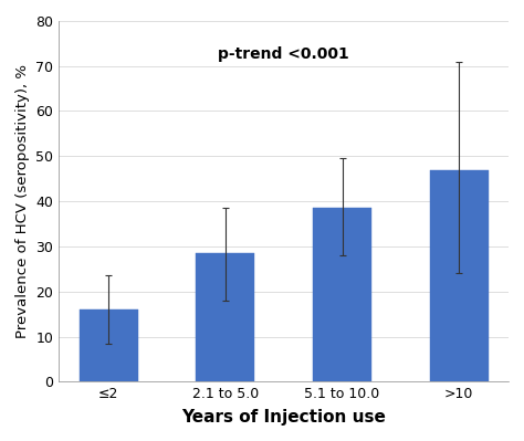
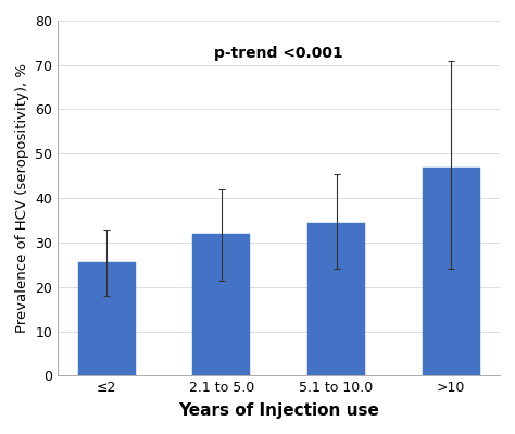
≤2: 16.0 -> 25.5
2.1 to 5.0: 28.5 -> 32.0
5.1 to 10.0: 38.5 -> 34.5
